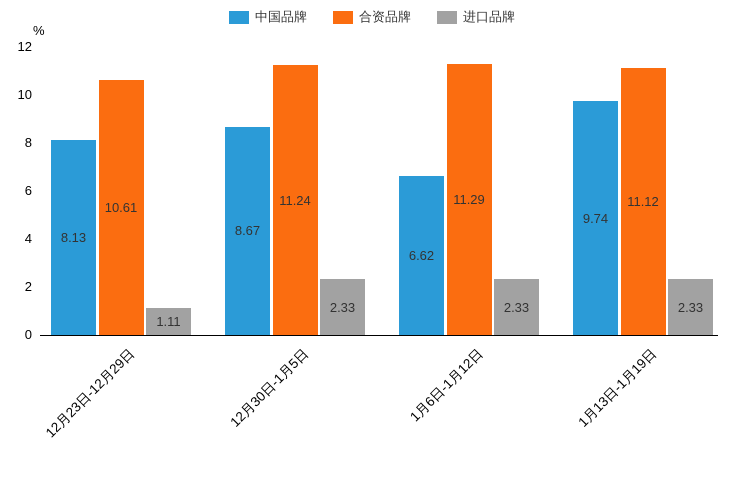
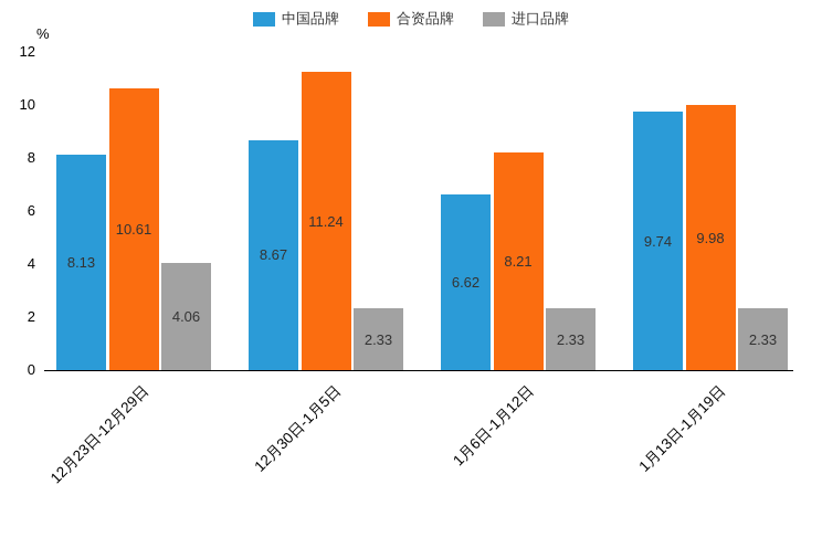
进口品牌/12月23日-12月29日: 1.11 -> 4.06
合资品牌/1月6日-1月12日: 11.29 -> 8.21
合资品牌/1月13日-1月19日: 11.12 -> 9.98
